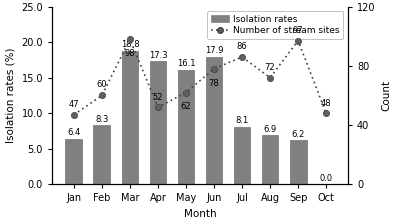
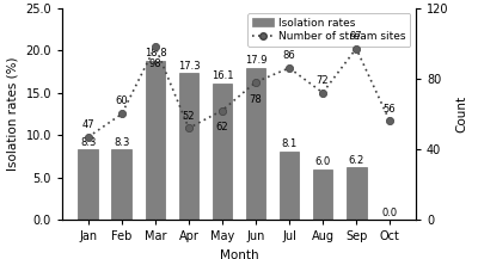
Isolation rates/Jan: 6.4 -> 8.3
Isolation rates/Aug: 6.9 -> 6.0
Number of stream sites/Oct: 48 -> 56
